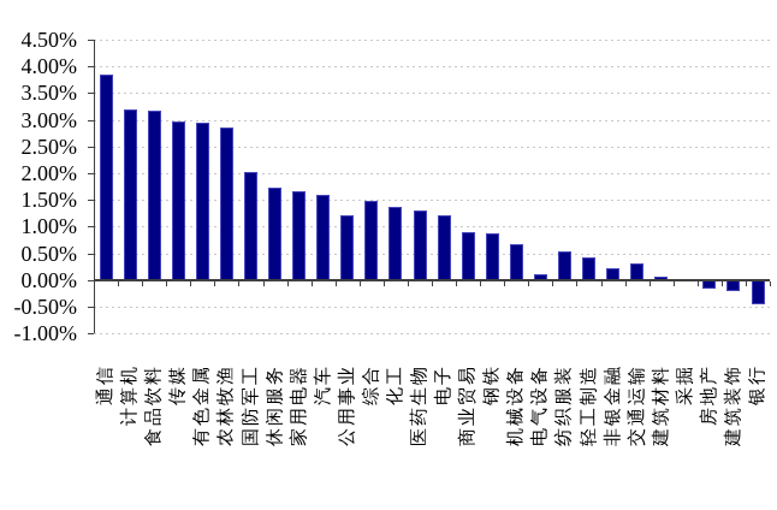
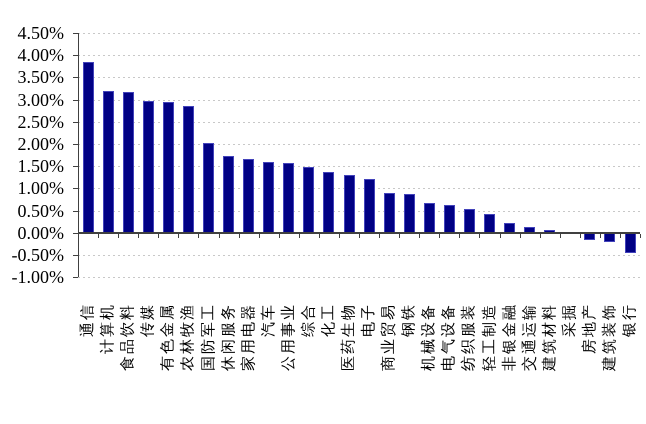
公用事业: 1.2% -> 1.6%
电气设备: 0.1% -> 0.6%
交通运输: 0.3% -> 0.1%
